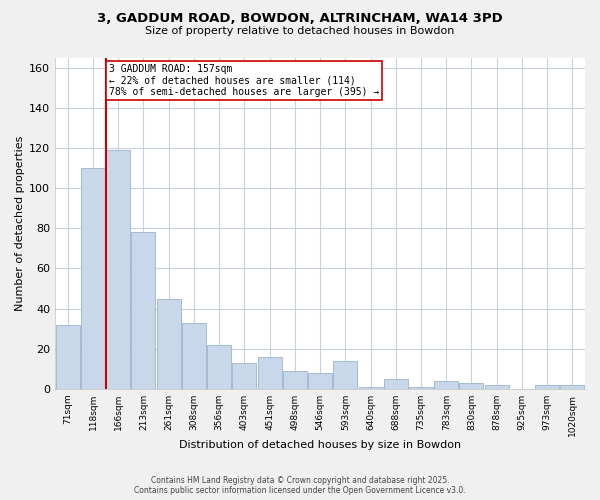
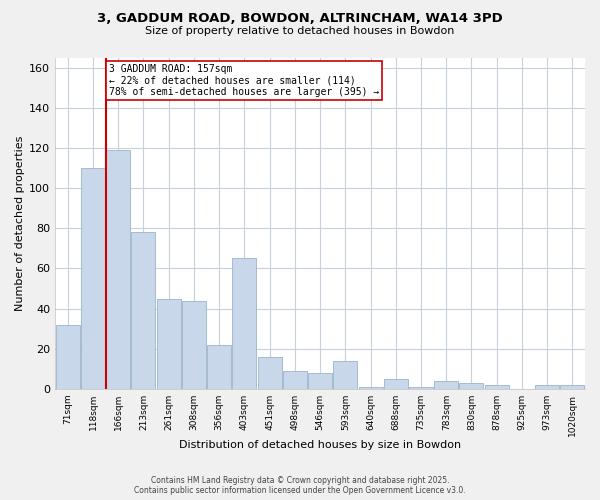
308sqm: 33 -> 44
403sqm: 13 -> 65
